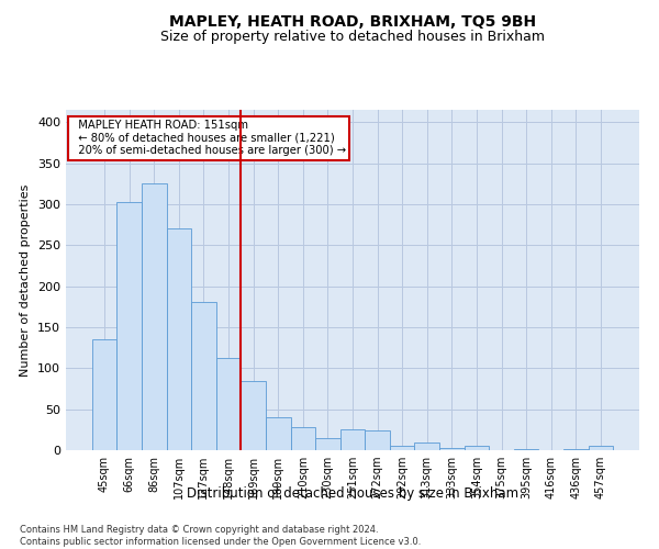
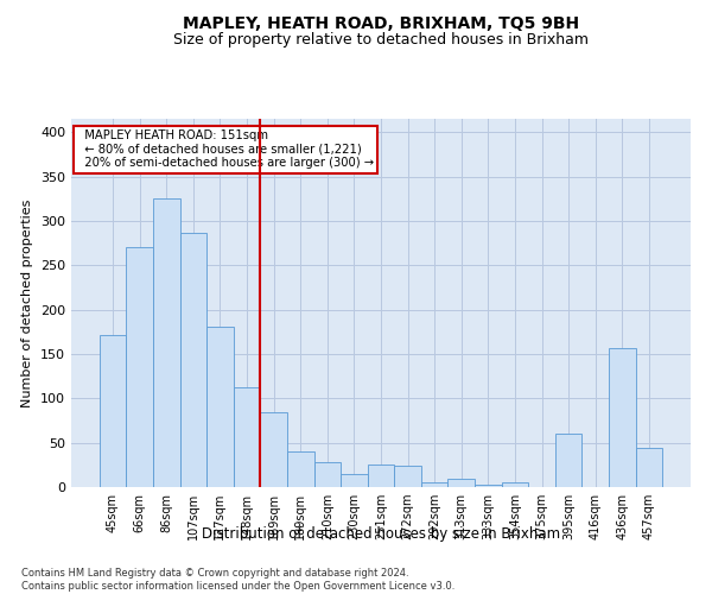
45sqm: 135 -> 172
66sqm: 302 -> 270
107sqm: 270 -> 286
395sqm: 1 -> 60
436sqm: 2 -> 156
457sqm: 5 -> 44
